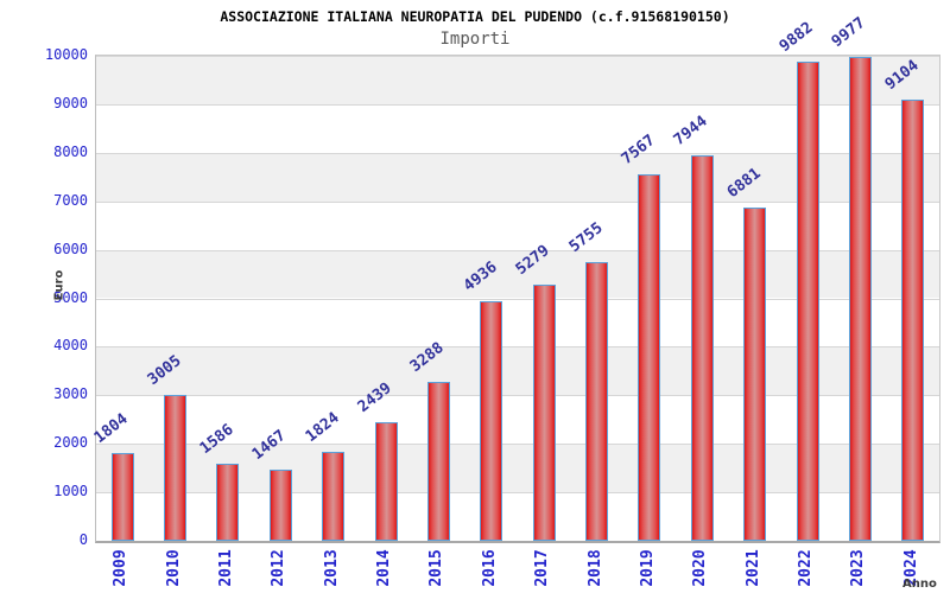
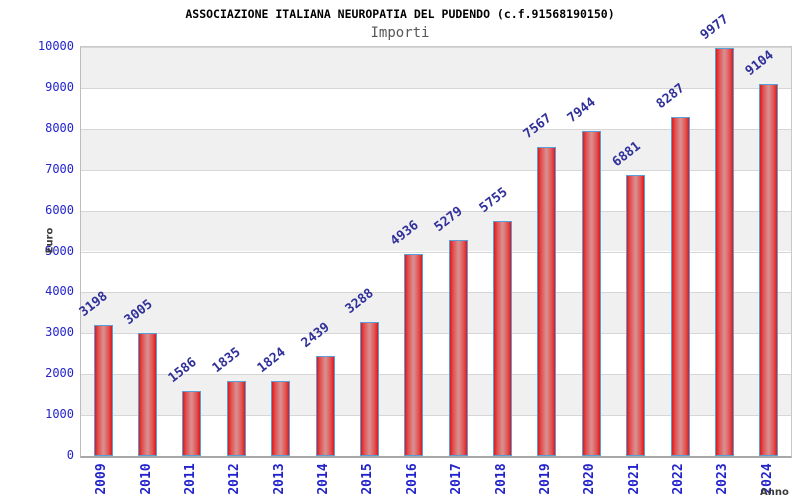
2009: 1804 -> 3198
2012: 1467 -> 1835
2022: 9882 -> 8287
